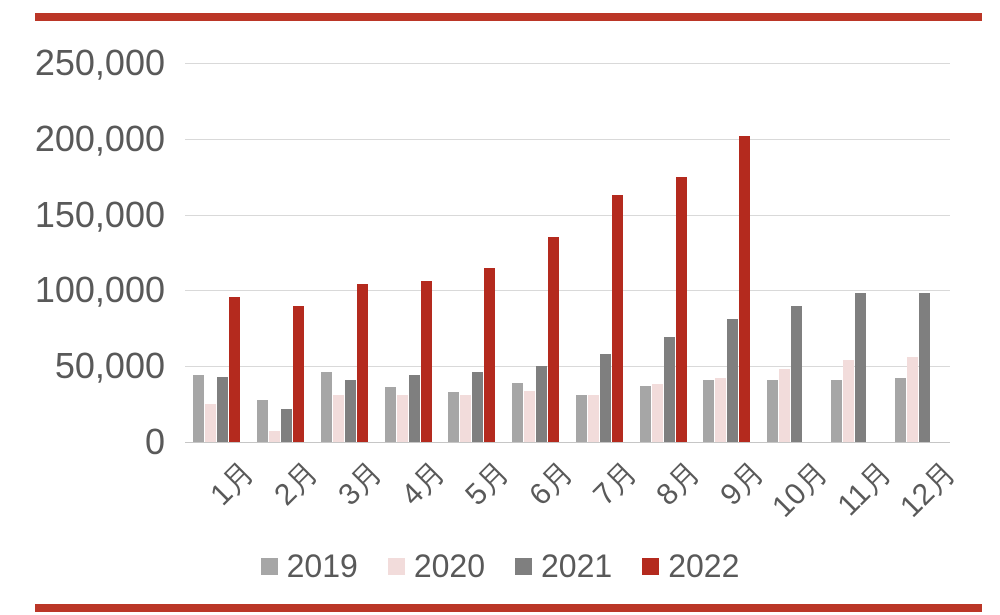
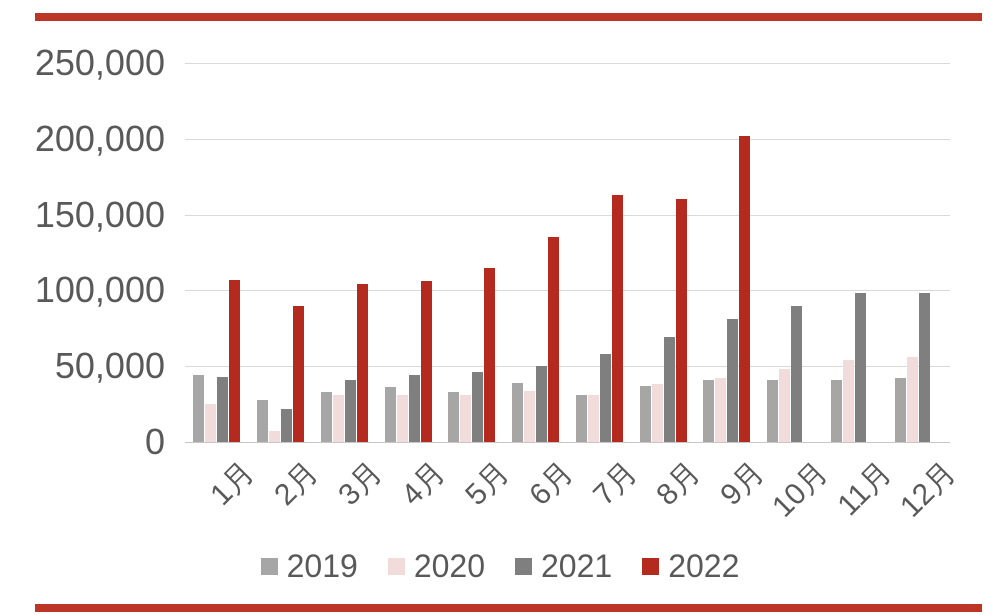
2022/1月: 96000 -> 107000
2019/3月: 46000 -> 33000
2022/8月: 175000 -> 160000
